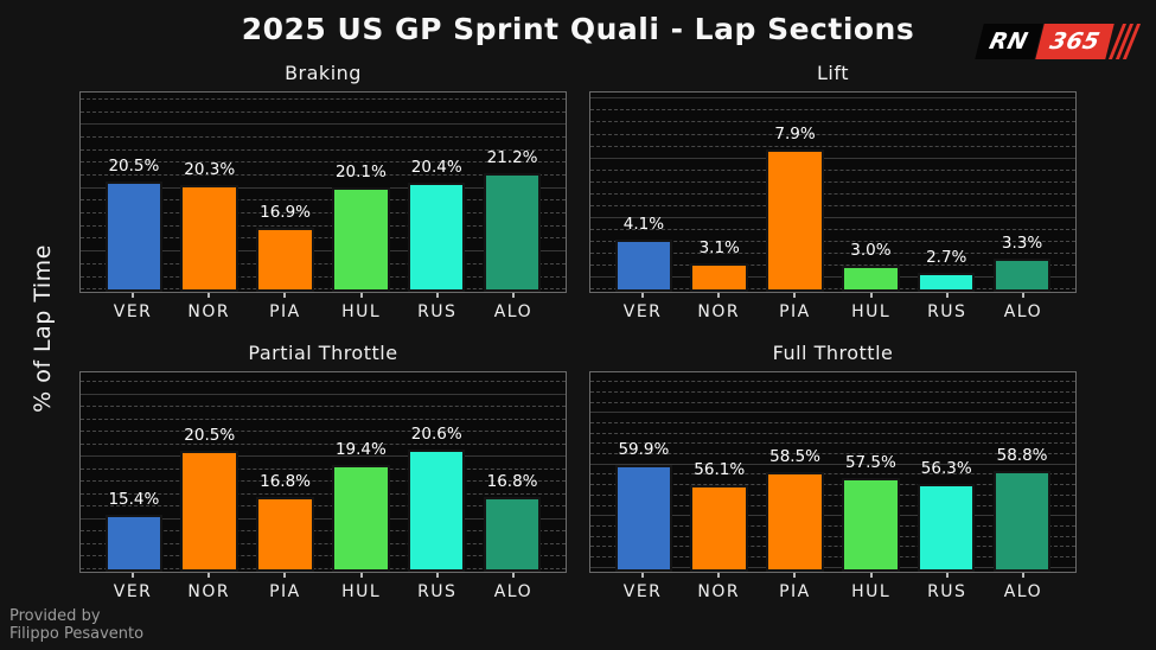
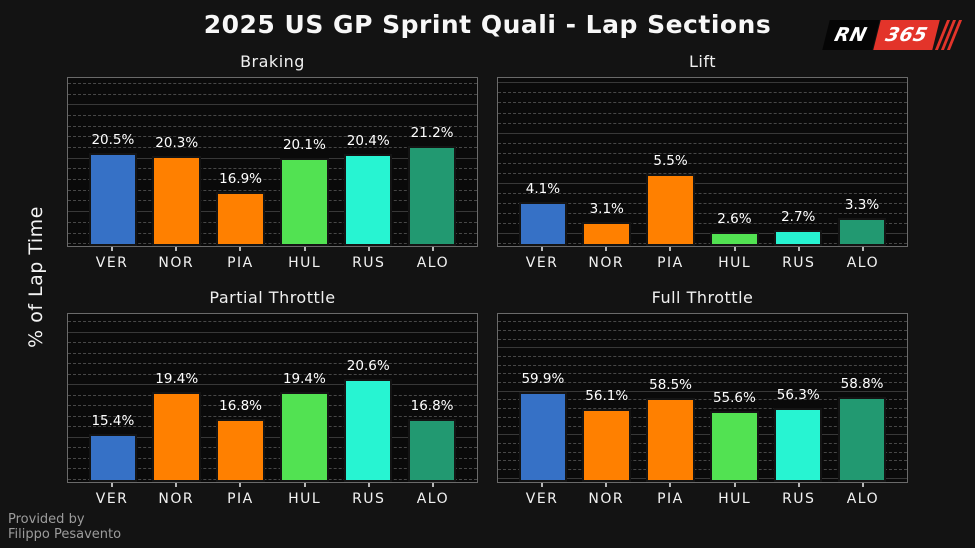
Lift/PIA: 7.9% -> 5.5%
Lift/HUL: 3.0% -> 2.6%
Partial Throttle/NOR: 20.5% -> 19.4%
Full Throttle/HUL: 57.5% -> 55.6%
